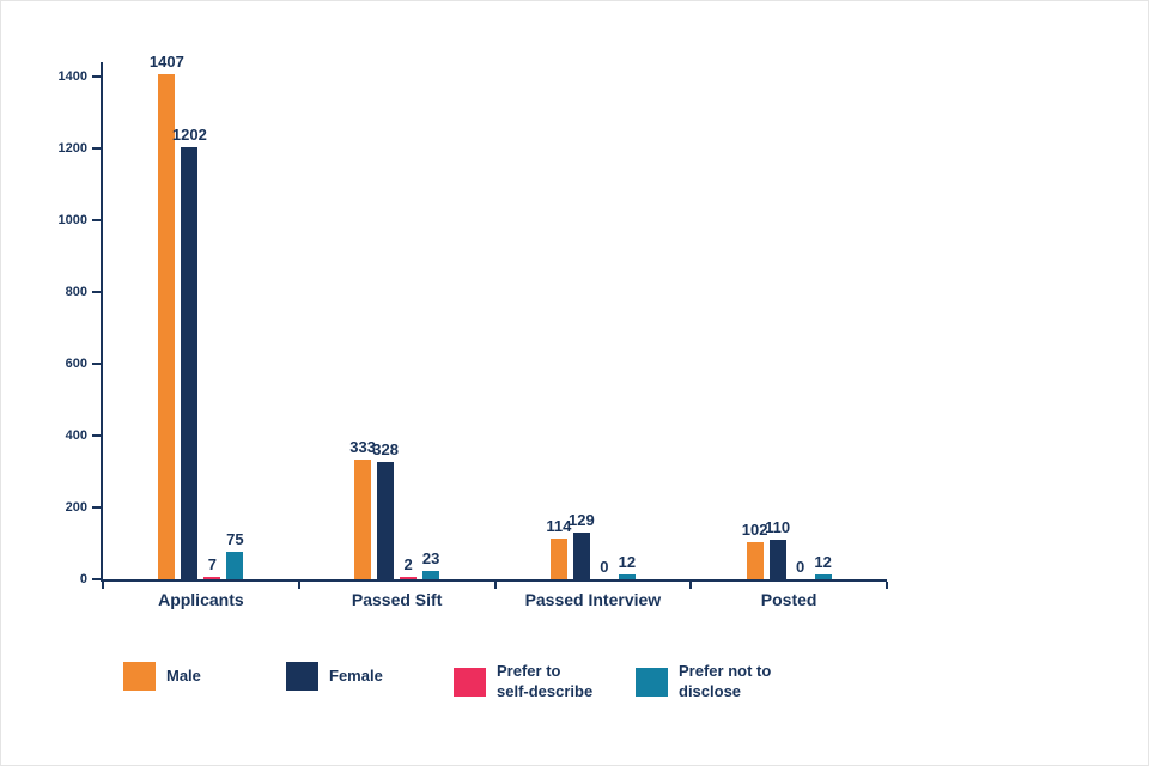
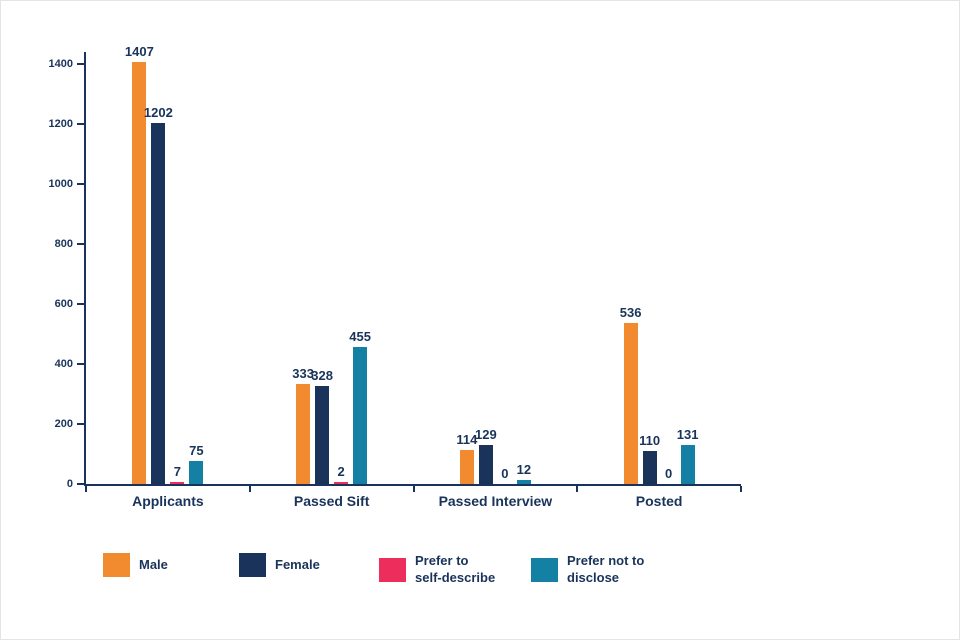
Prefer not to disclose/Passed Sift: 23 -> 455
Male/Posted: 102 -> 536
Prefer not to disclose/Posted: 12 -> 131
